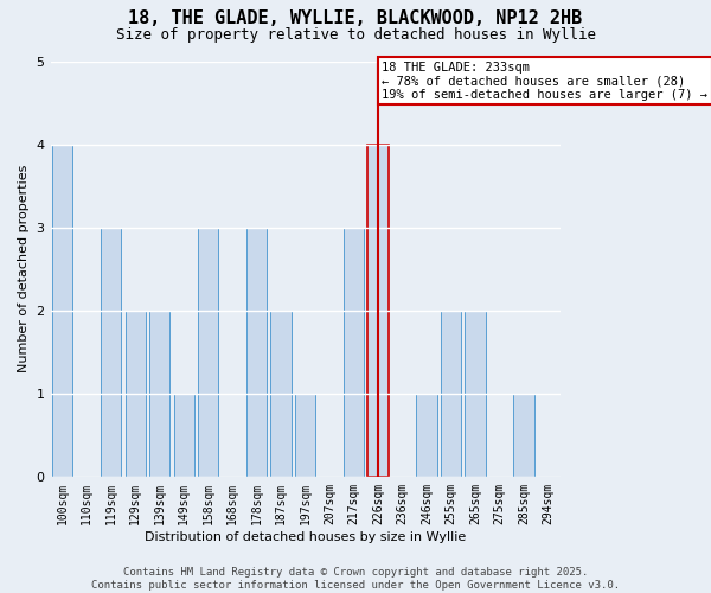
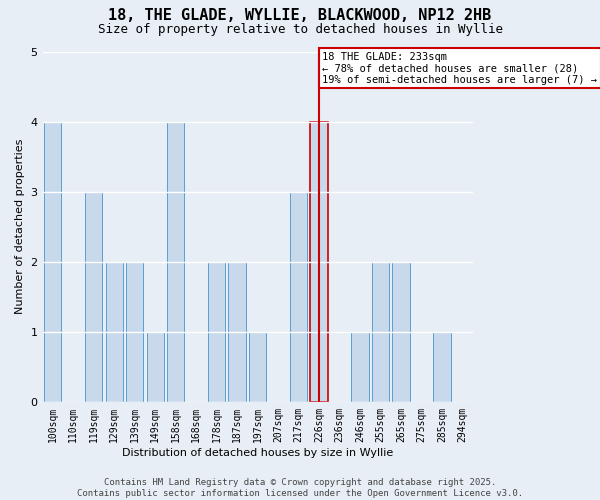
158sqm: 3 -> 4
178sqm: 3 -> 2
